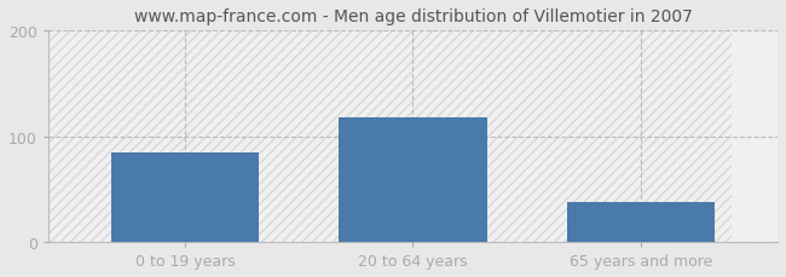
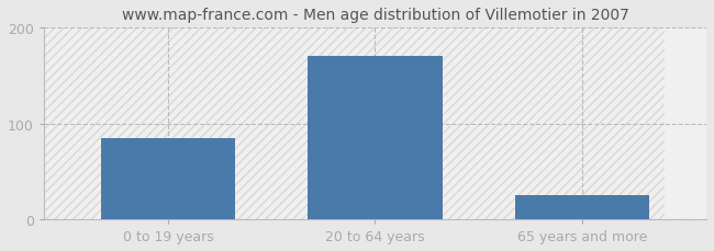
20 to 64 years: 118 -> 170
65 years and more: 38 -> 25
